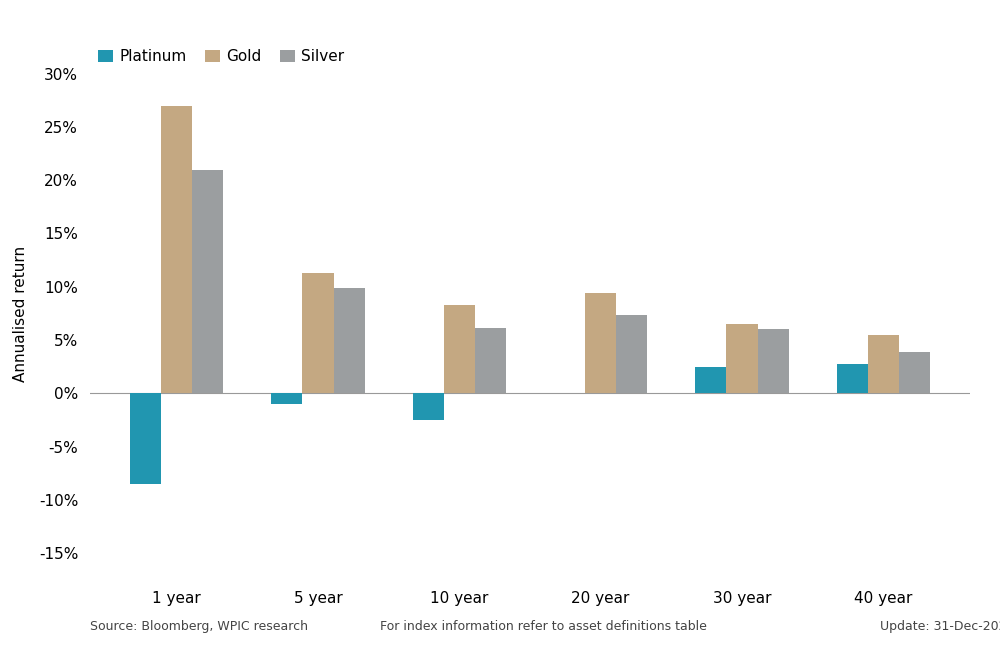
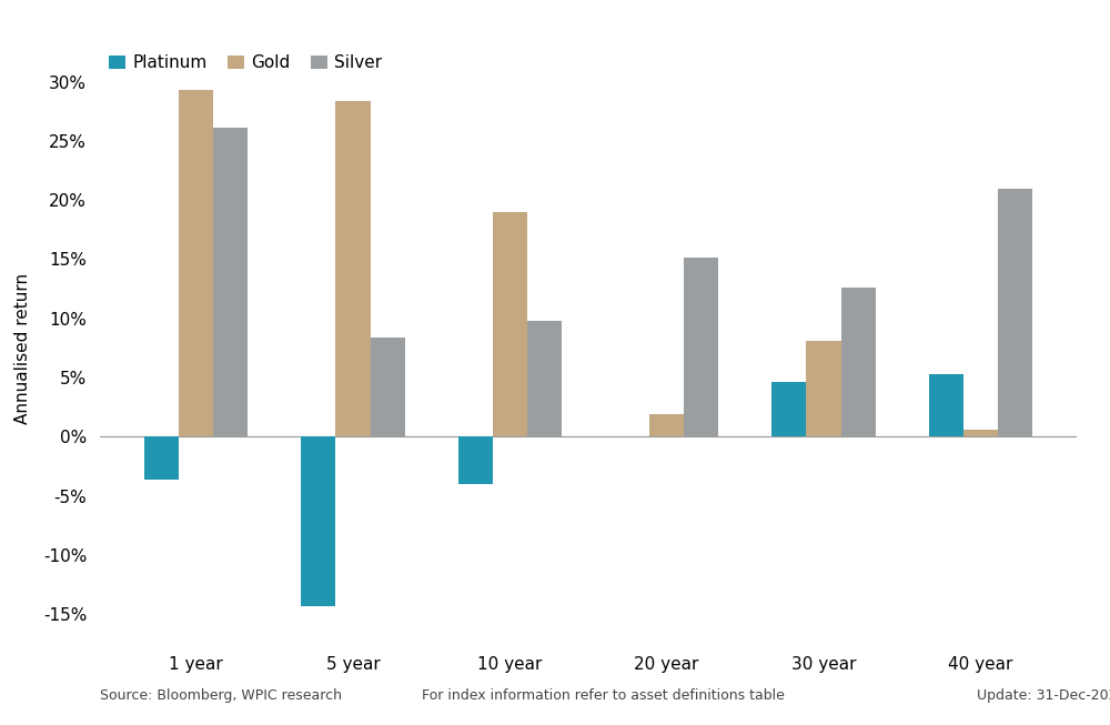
Platinum/1 year: -8.5% -> -3.6%
Gold/1 year: 27.0% -> 29.3%
Silver/1 year: 21.0% -> 26.1%
Platinum/5 year: -1.0% -> -14.3%
Gold/5 year: 11.3% -> 28.4%
Silver/5 year: 9.9% -> 8.4%
Platinum/10 year: -2.5% -> -4.0%
Gold/10 year: 8.3% -> 19.0%
Silver/10 year: 6.1% -> 9.8%
Gold/20 year: 9.4% -> 1.9%
Silver/20 year: 7.4% -> 15.1%
Platinum/30 year: 2.5% -> 4.6%
Gold/30 year: 6.5% -> 8.1%
Silver/30 year: 6.0% -> 12.6%
Platinum/40 year: 2.8% -> 5.3%
Gold/40 year: 5.5% -> 0.6%
Silver/40 year: 3.9% -> 21.0%
